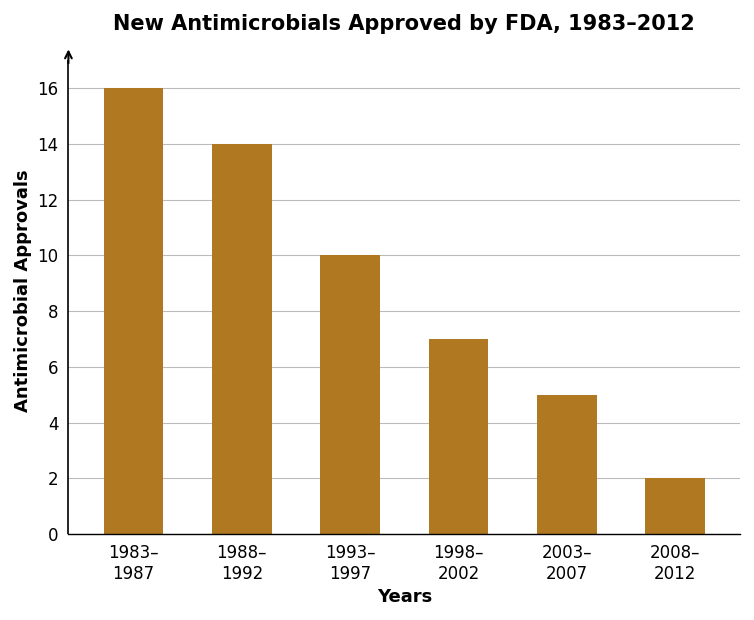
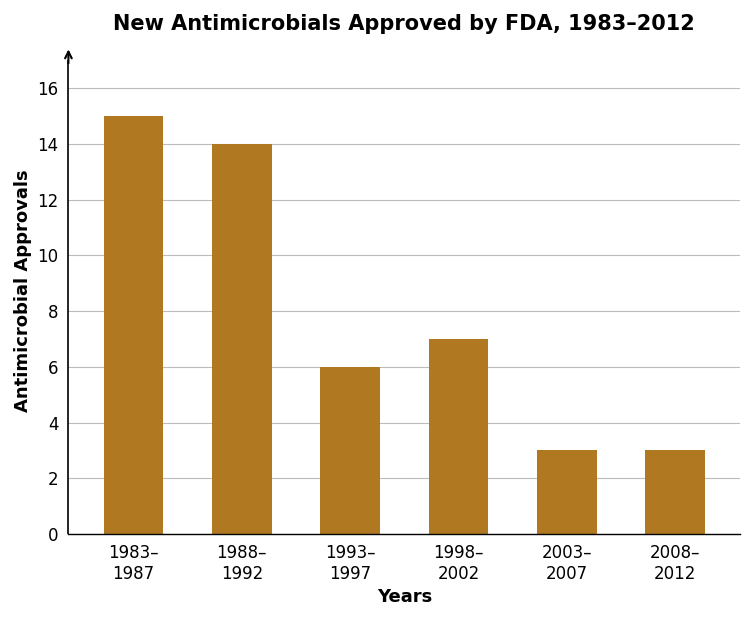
1983– 1987: 16 -> 15
1993– 1997: 10 -> 6
2003– 2007: 5 -> 3
2008– 2012: 2 -> 3
